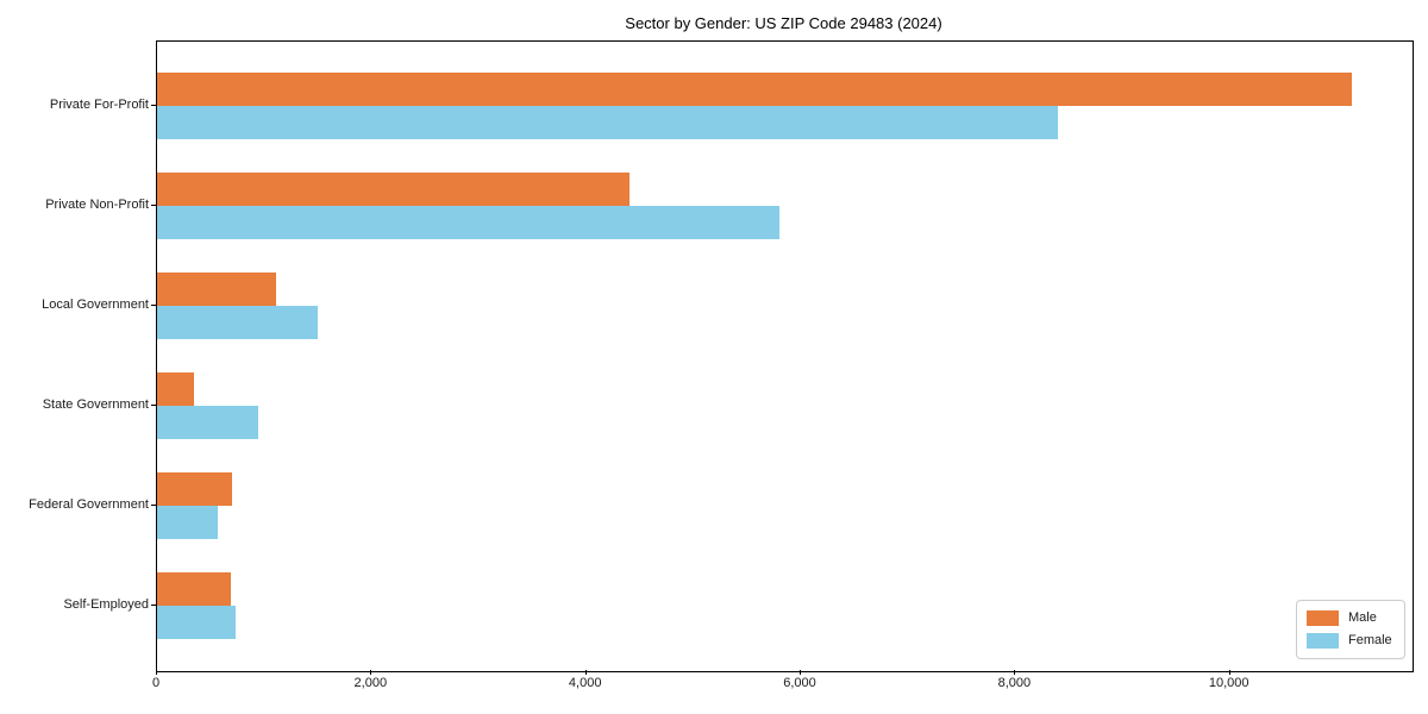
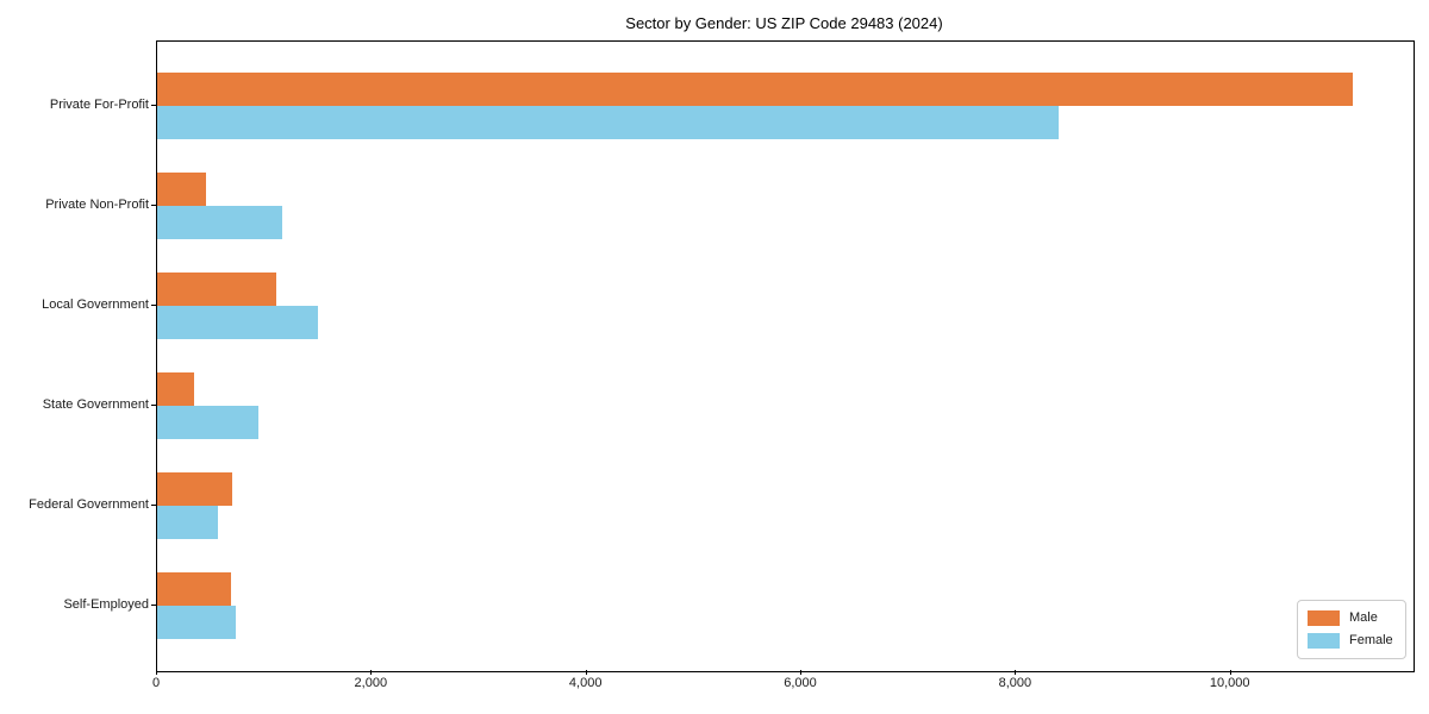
Male/Private Non-Profit: 4400 -> 500
Female/Private Non-Profit: 5800 -> 1200
